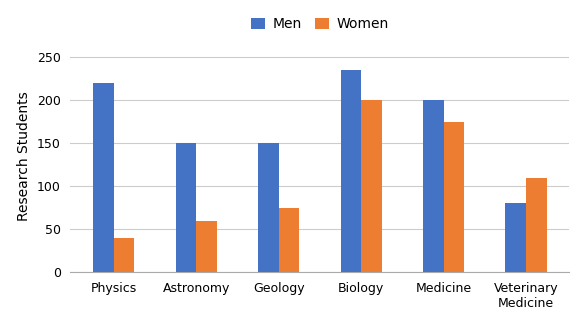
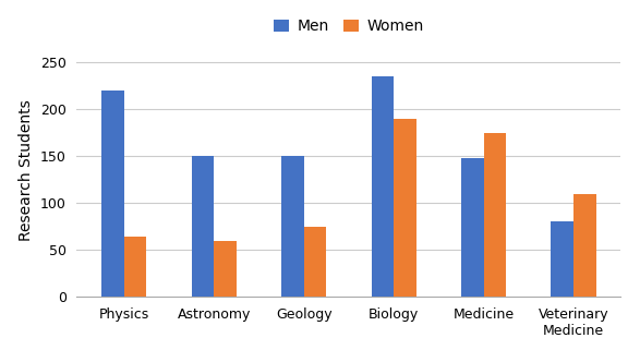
Women/Physics: 40 -> 64
Women/Biology: 200 -> 190
Men/Medicine: 200 -> 148
